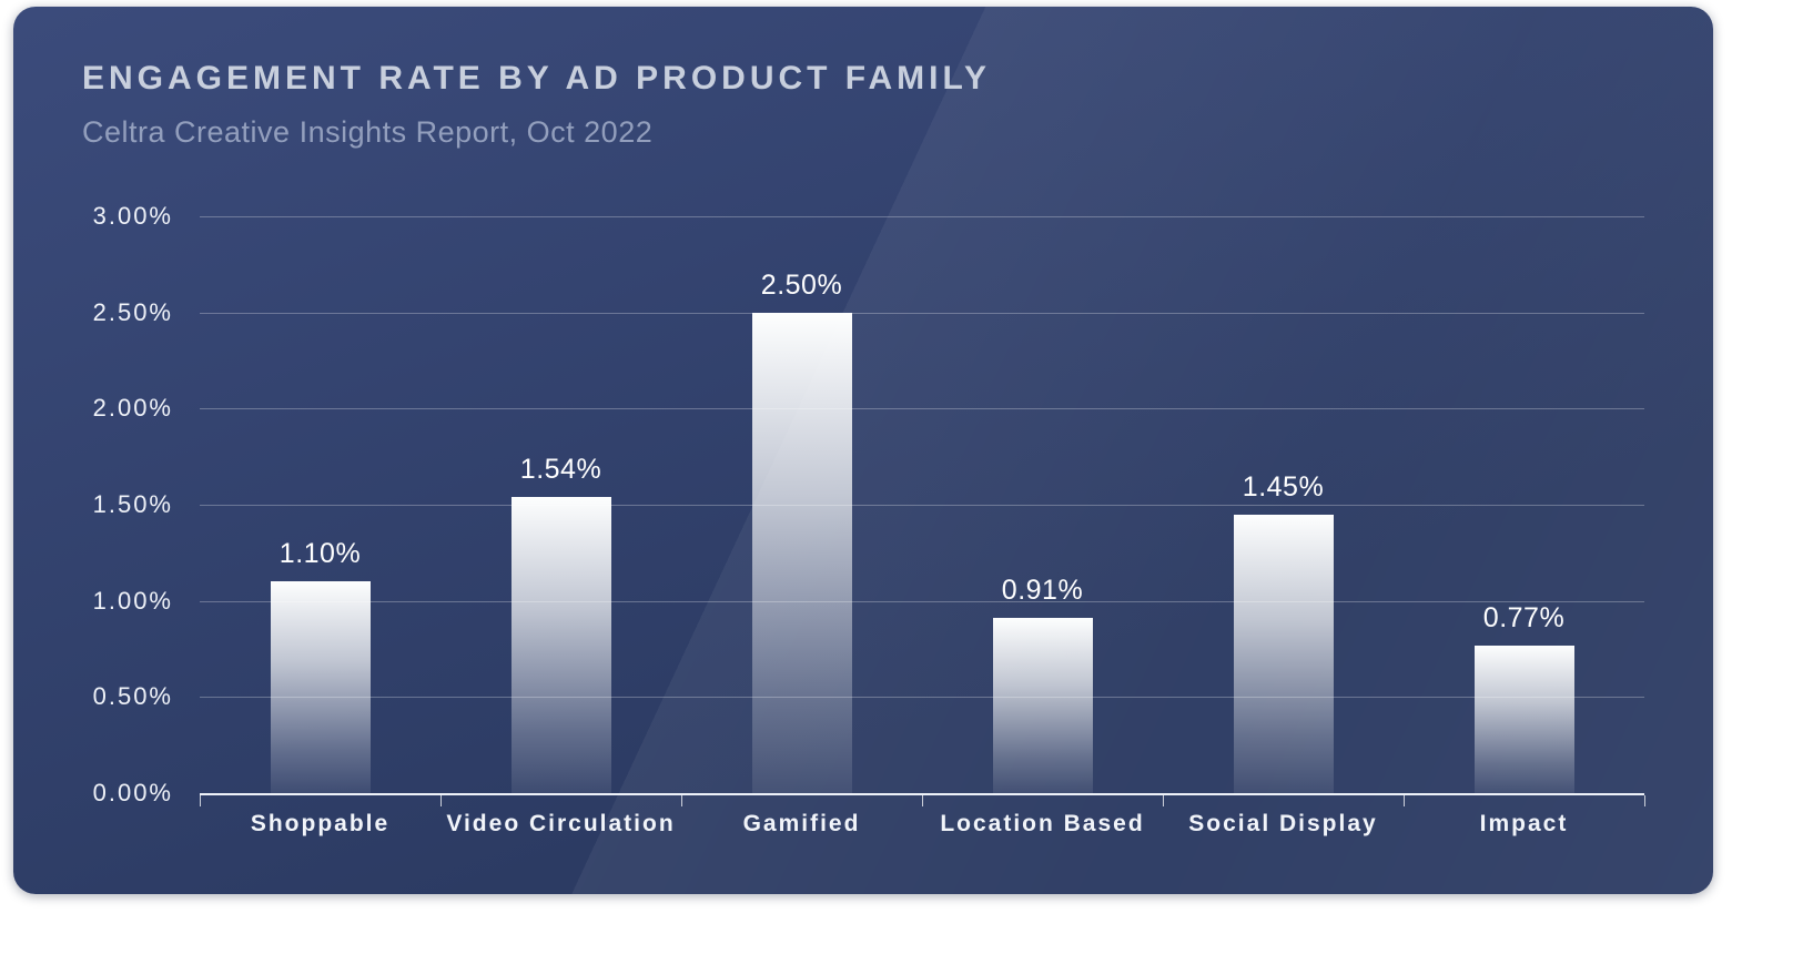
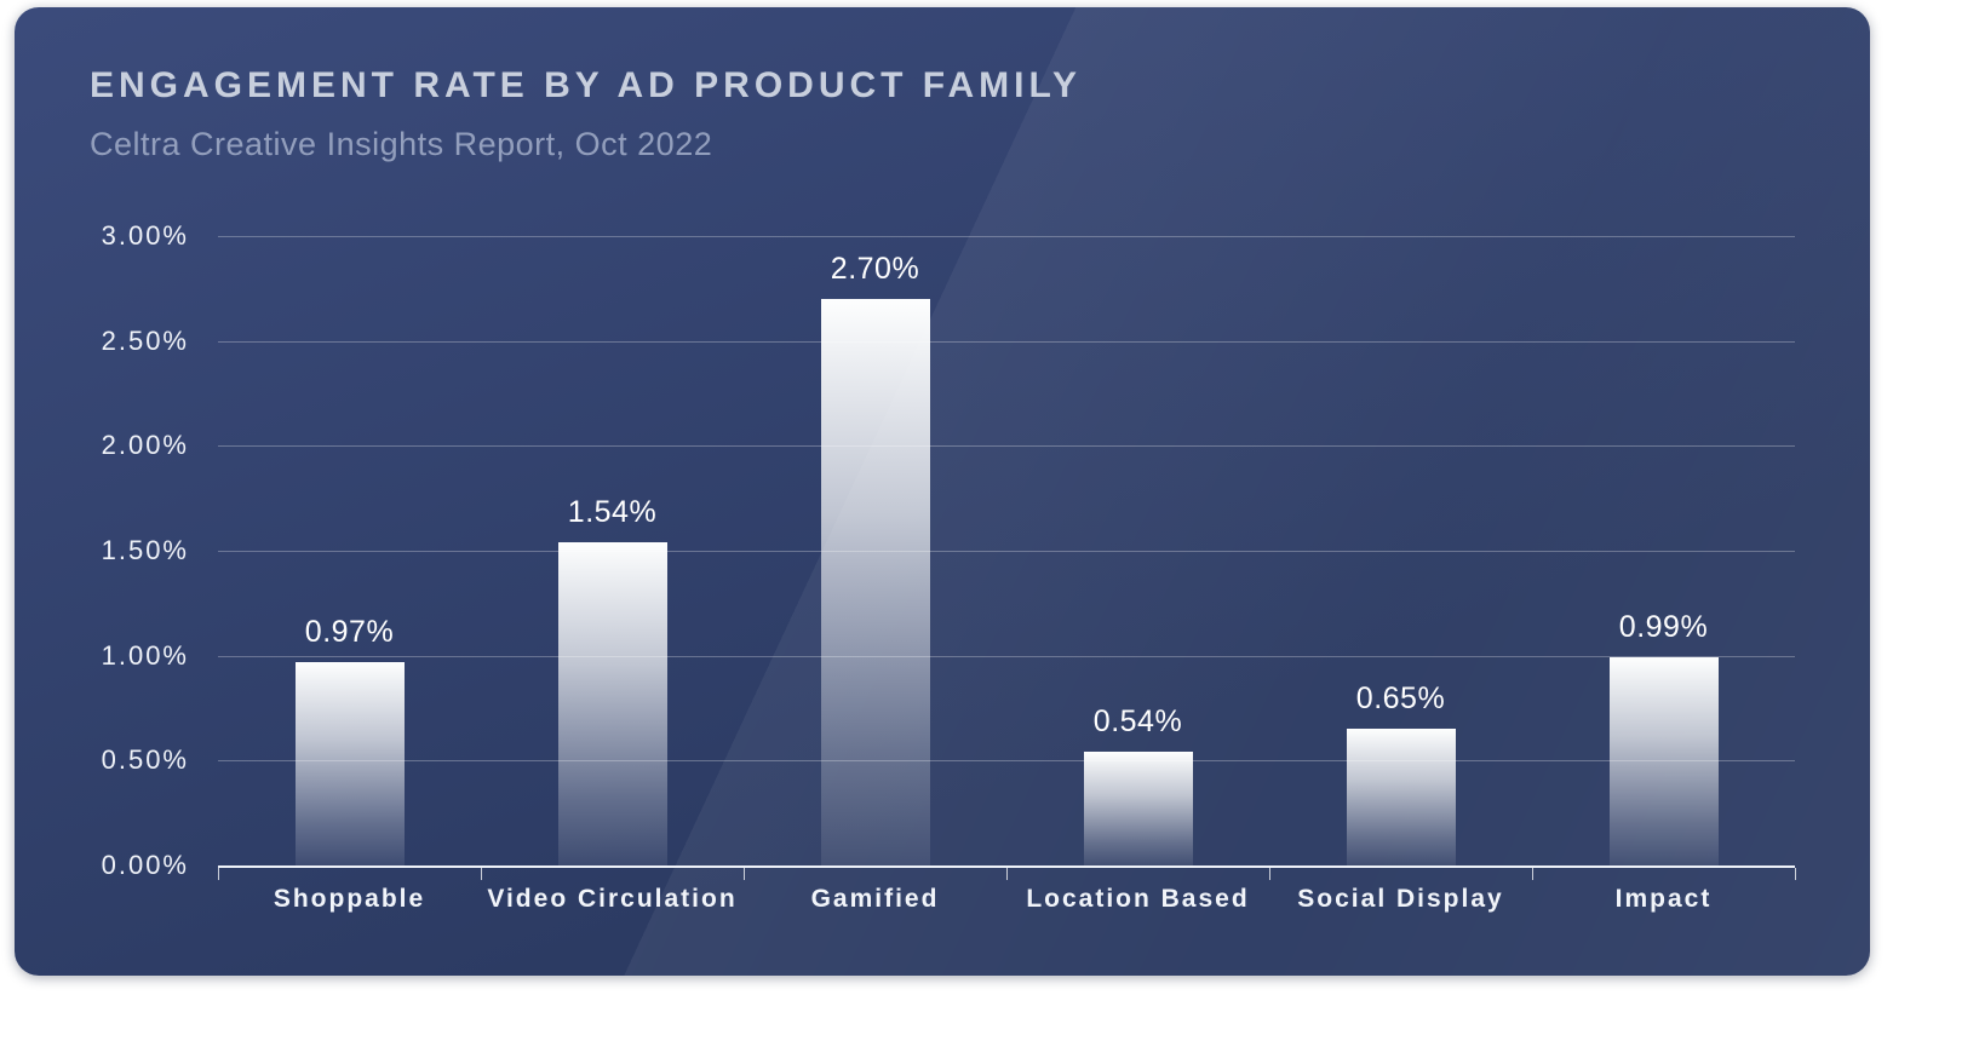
Shoppable: 1.10% -> 0.97%
Gamified: 2.50% -> 2.70%
Location Based: 0.91% -> 0.54%
Social Display: 1.45% -> 0.65%
Impact: 0.77% -> 0.99%
